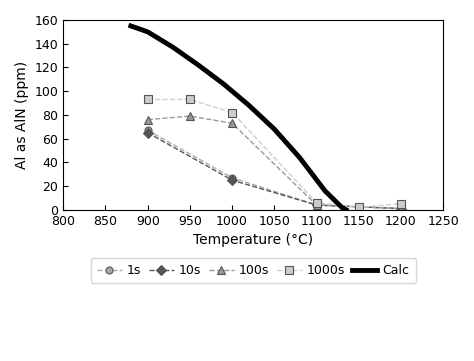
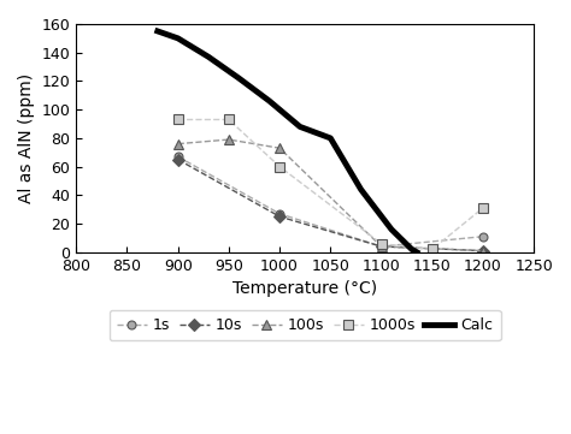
1000s/1000: 82 -> 60
Calc/1050: 68 -> 80
1s/1200: 1 -> 11
1000s/1200: 5 -> 31
